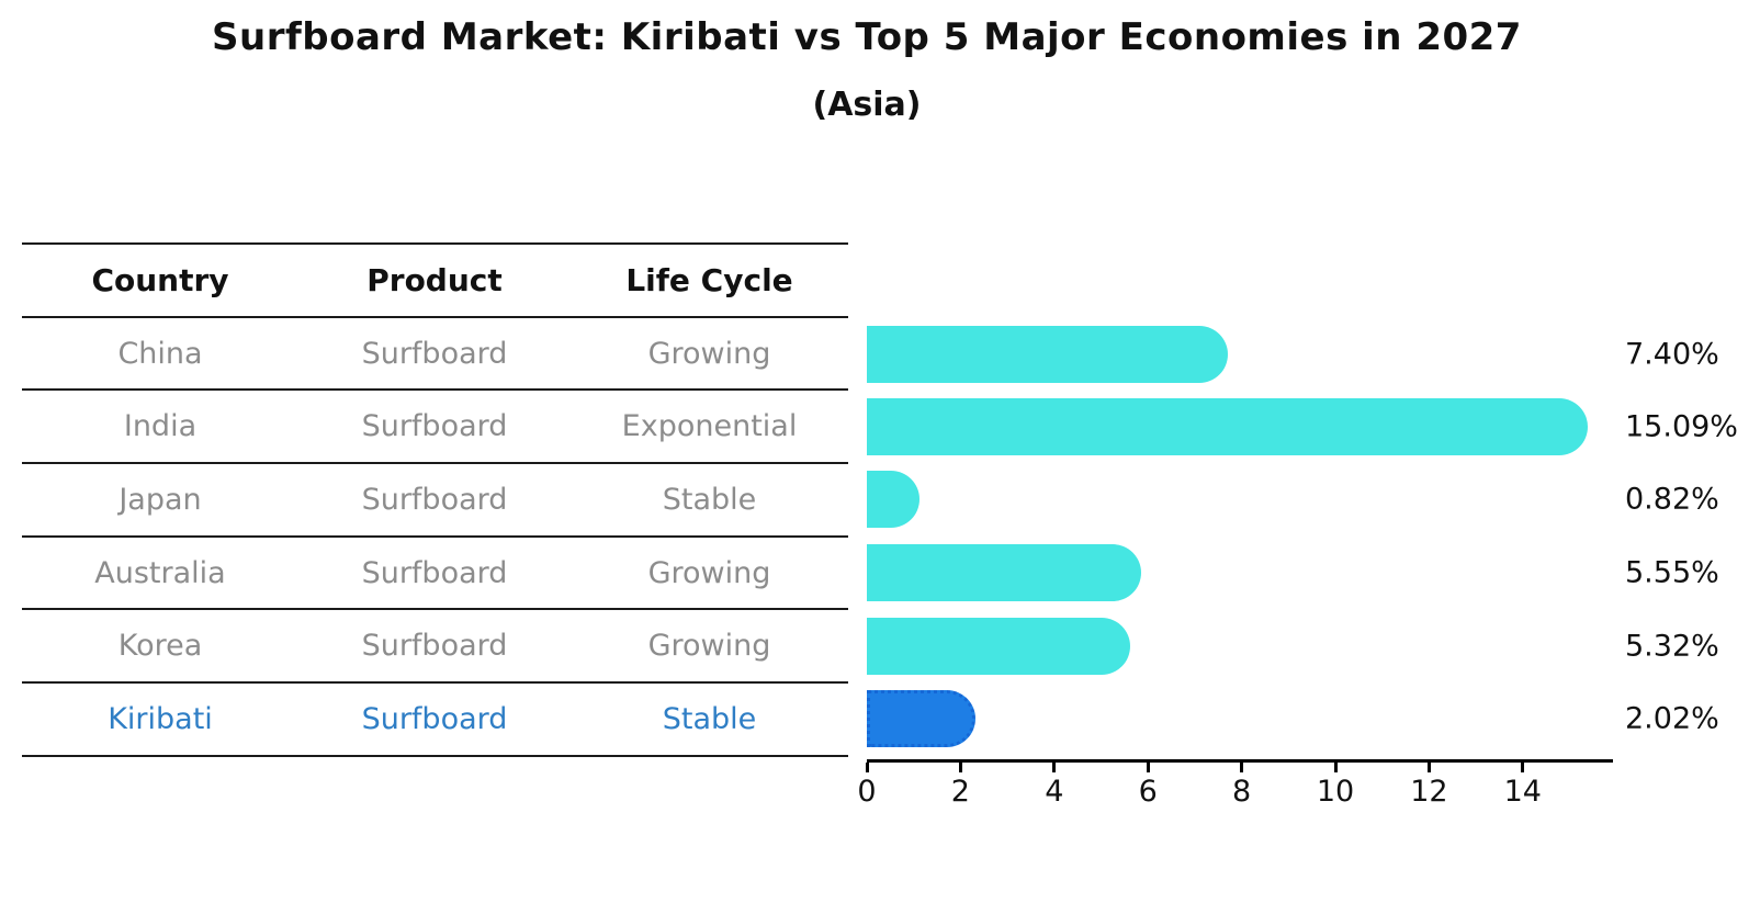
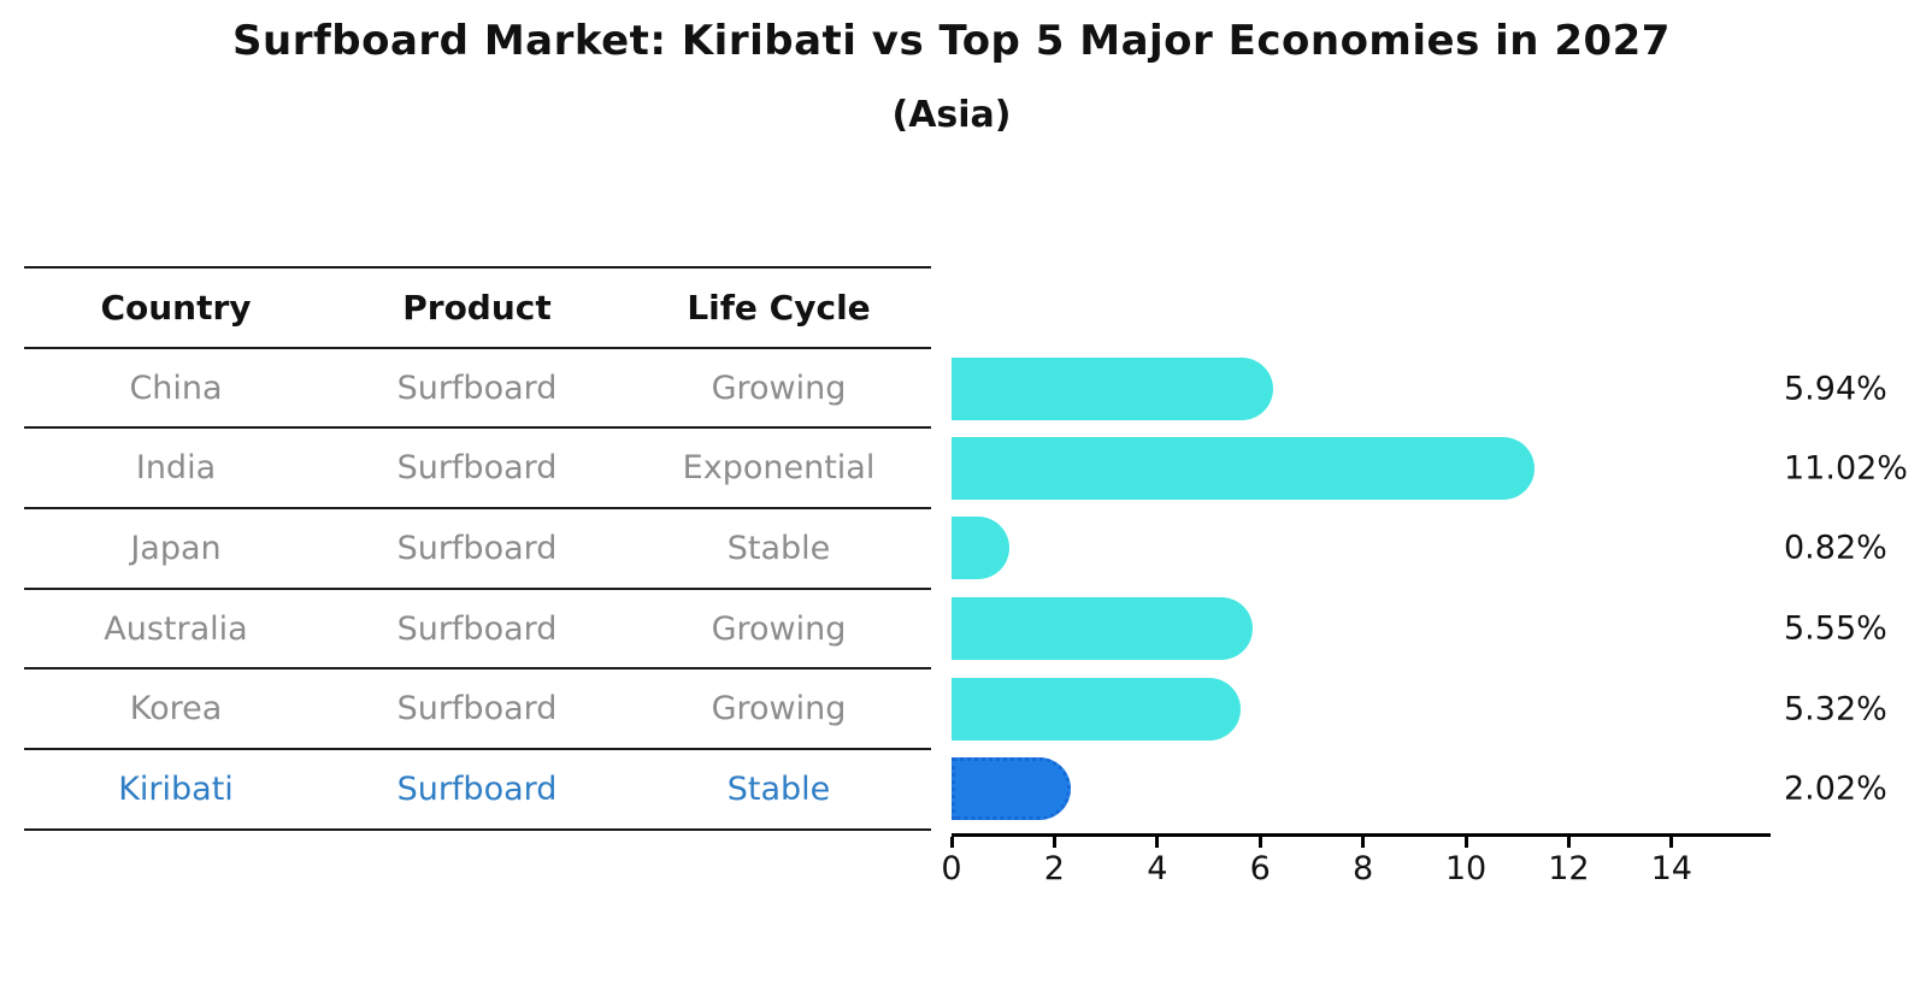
China: 7.40% -> 5.94%
India: 15.09% -> 11.02%
